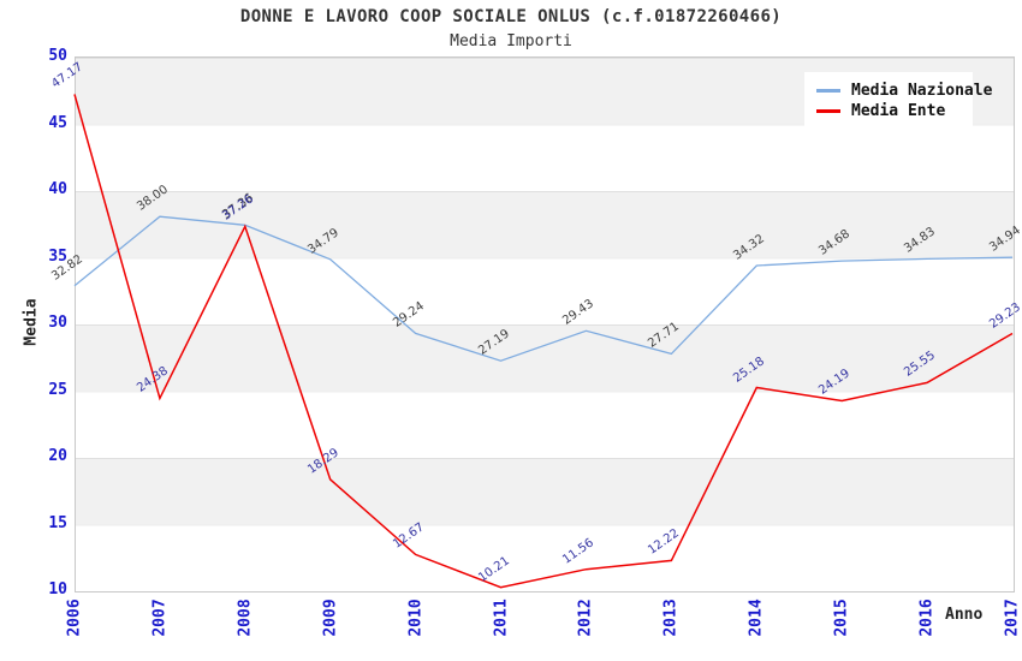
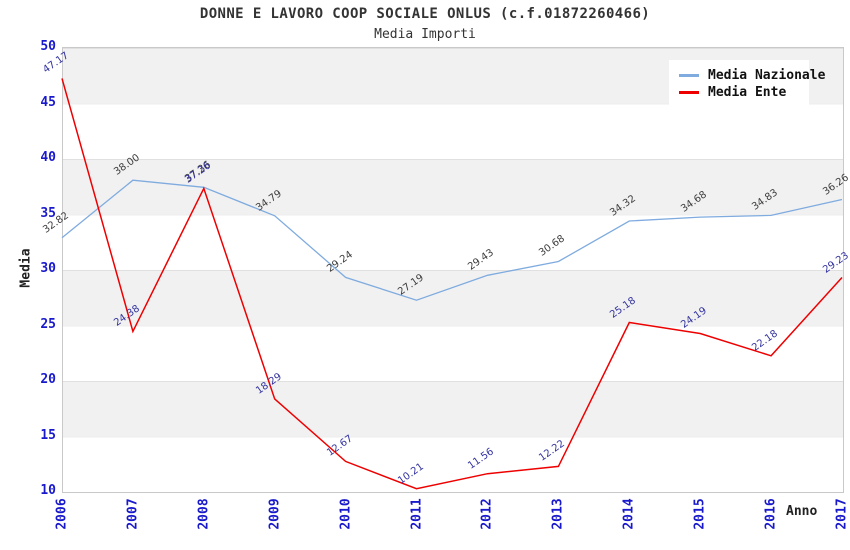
Media Nazionale/2013: 27.71 -> 30.68
Media Ente/2016: 25.55 -> 22.18
Media Nazionale/2017: 34.94 -> 36.26
